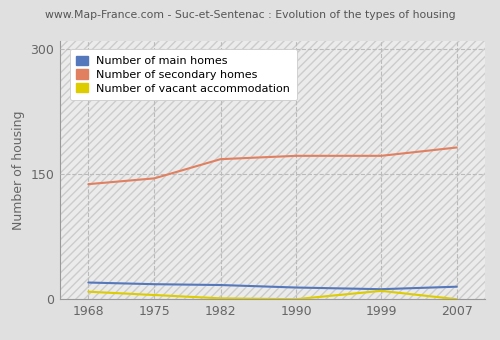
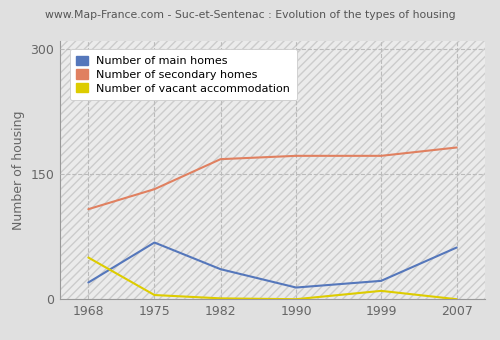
Number of secondary homes/1968: 138 -> 108
Number of vacant accommodation/1968: 9 -> 50
Number of main homes/1975: 18 -> 68
Number of secondary homes/1975: 145 -> 132
Number of main homes/1982: 17 -> 36
Number of main homes/1999: 12 -> 22
Number of main homes/2007: 15 -> 62
